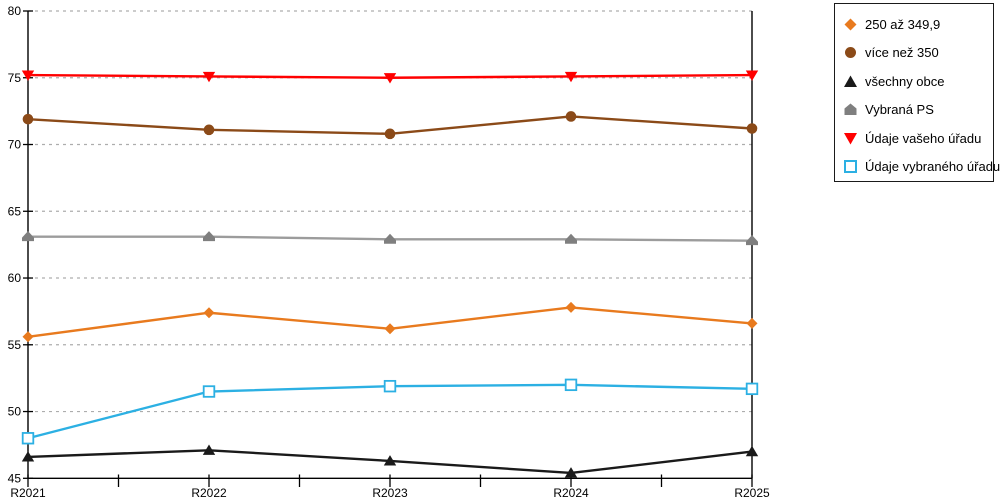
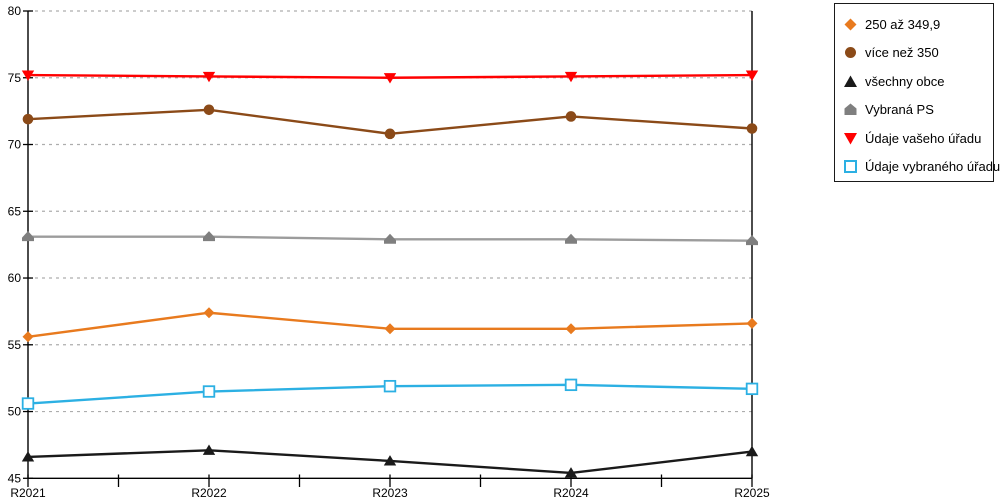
Údaje vybraného úřadu/R2021: 48.0 -> 50.6
více než 350/R2022: 71.1 -> 72.6
250 až 349,9/R2024: 57.8 -> 56.2
